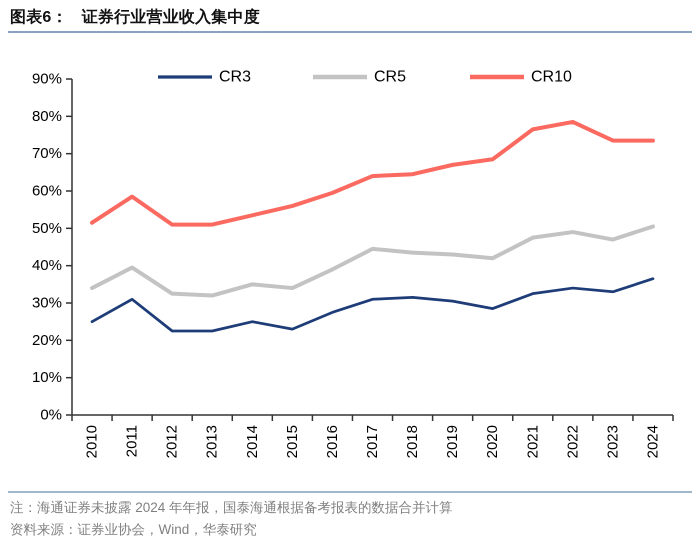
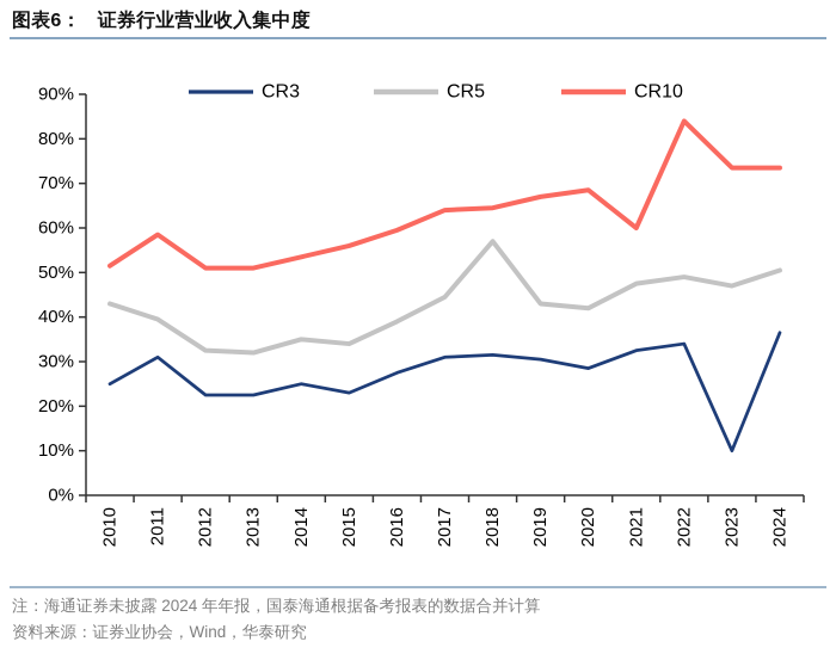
CR5/2010: 34% -> 43%
CR5/2018: 44% -> 57%
CR10/2021: 76% -> 60%
CR10/2022: 78% -> 84%
CR3/2023: 33% -> 10%
